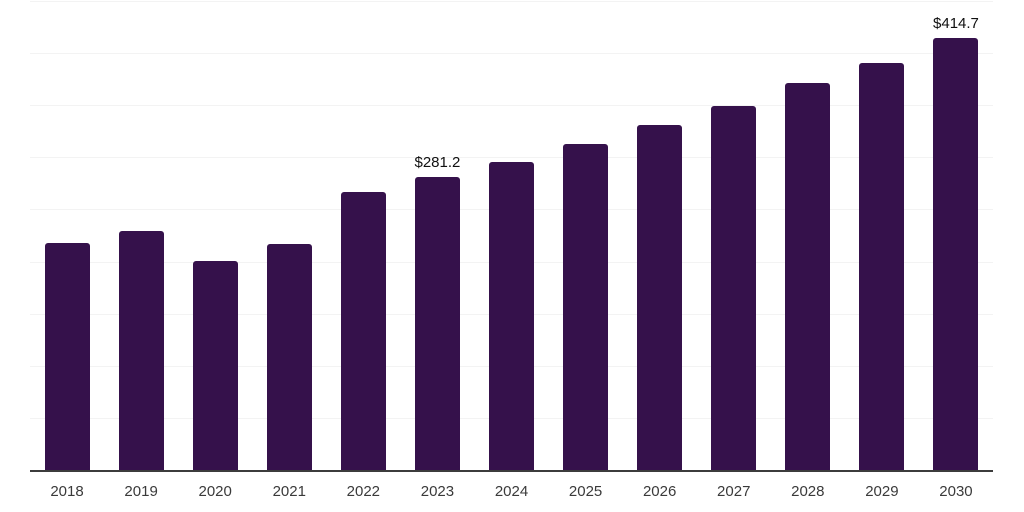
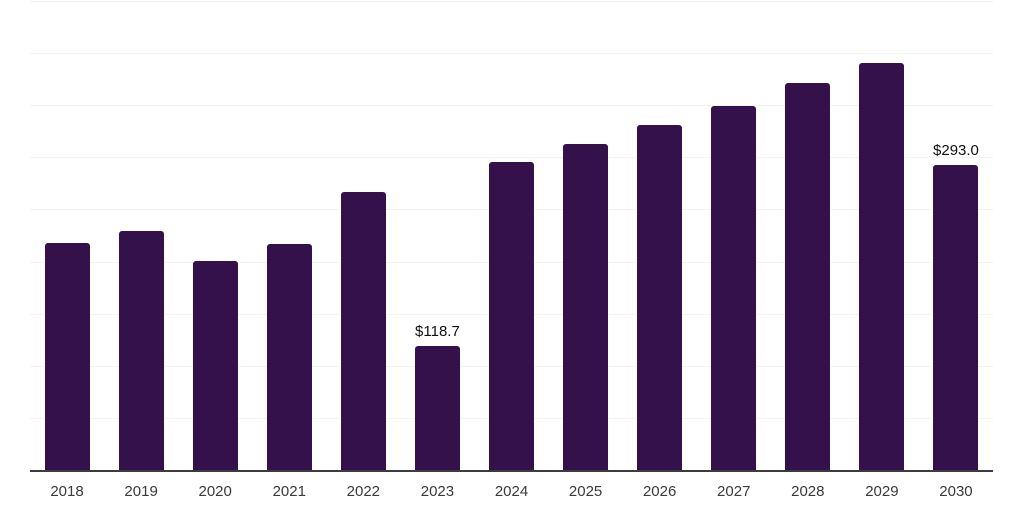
2023: $281.2 -> $118.7
2030: $414.7 -> $293.0
